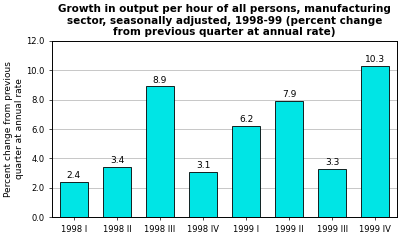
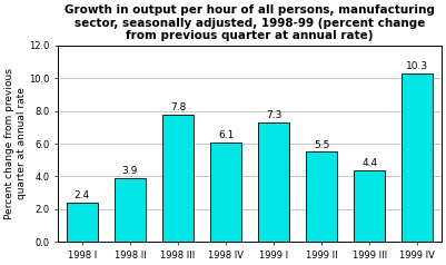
1998 II: 3.4 -> 3.9
1998 III: 8.9 -> 7.8
1998 IV: 3.1 -> 6.1
1999 I: 6.2 -> 7.3
1999 II: 7.9 -> 5.5
1999 III: 3.3 -> 4.4
